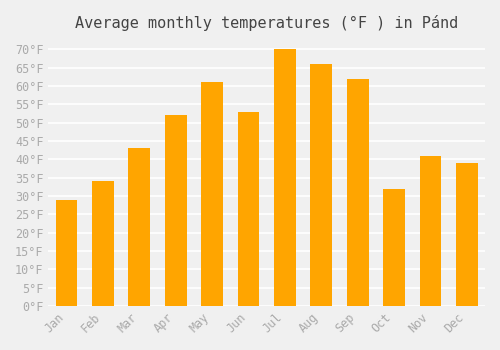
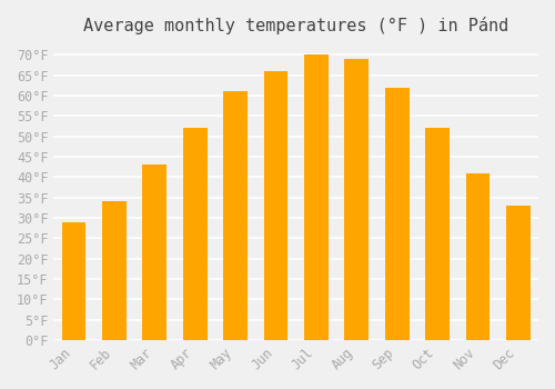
Jun: 53°F -> 66°F
Aug: 66°F -> 69°F
Oct: 32°F -> 52°F
Dec: 39°F -> 33°F
